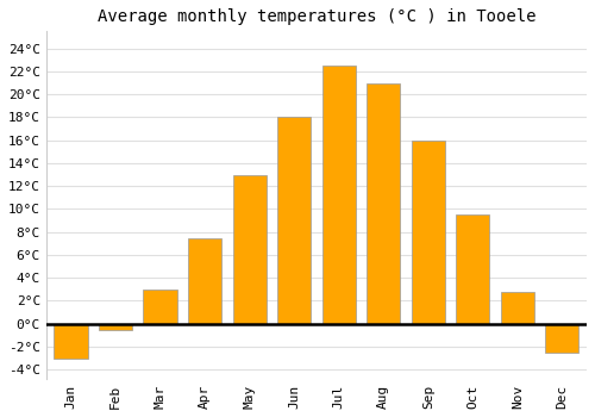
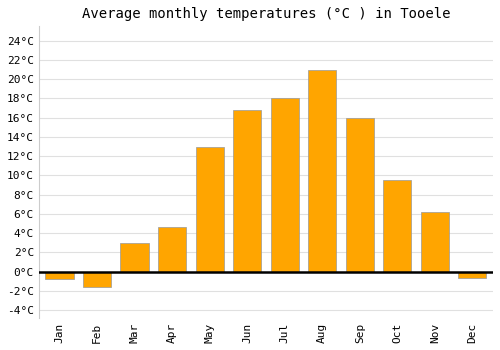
Jan: -3.0°C -> -0.8°C
Feb: -0.5°C -> -1.6°C
Apr: 7.5°C -> 4.6°C
Jun: 18.0°C -> 16.8°C
Jul: 22.5°C -> 18.0°C
Nov: 2.8°C -> 6.2°C
Dec: -2.5°C -> -0.6°C
